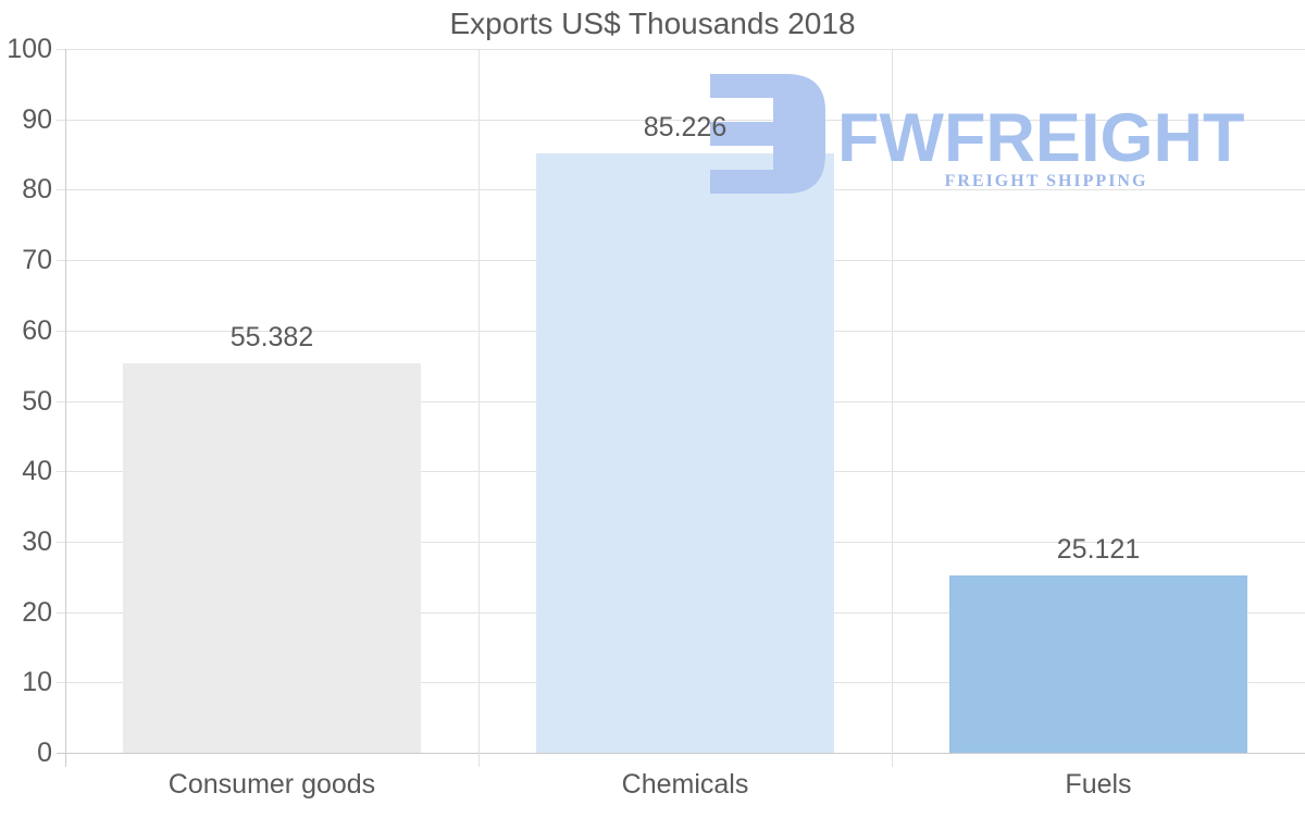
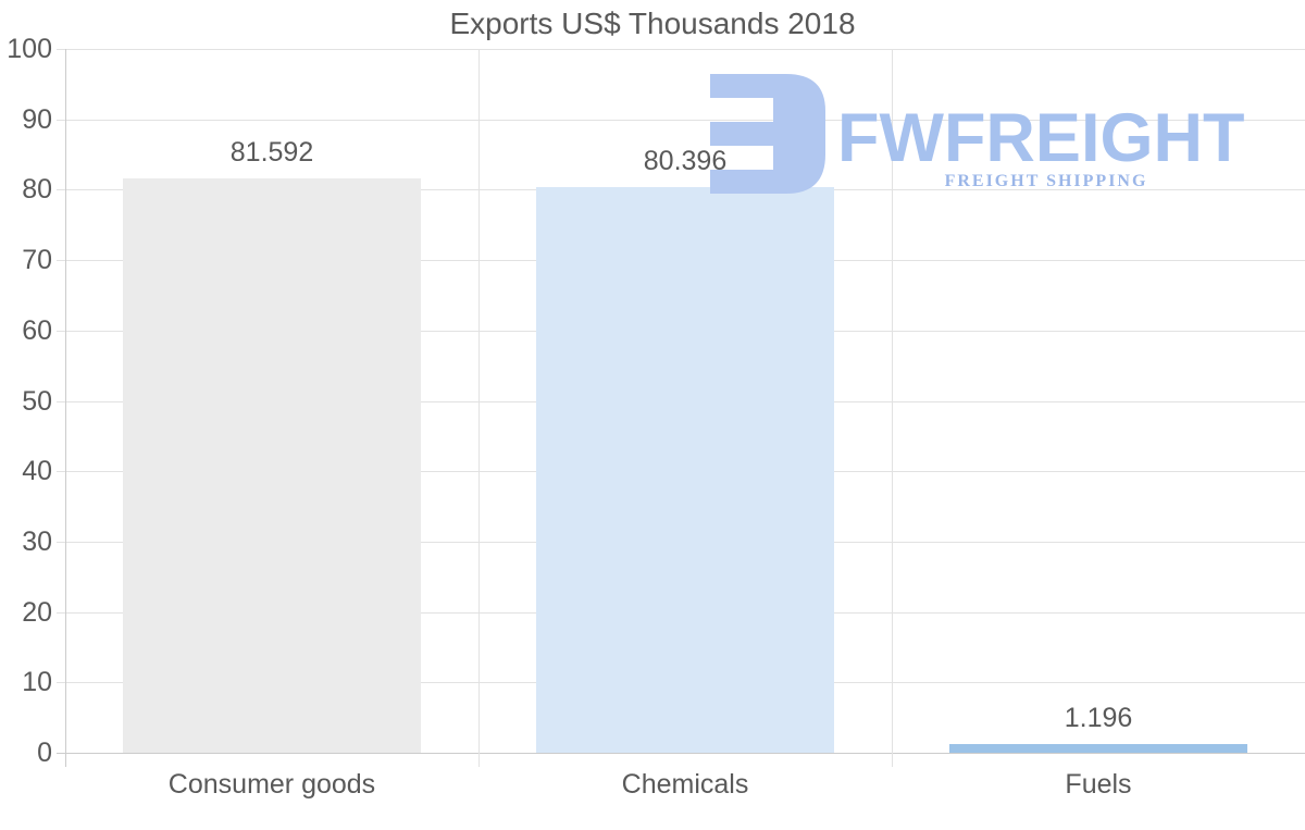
Consumer goods: 55.382 -> 81.592
Chemicals: 85.226 -> 80.396
Fuels: 25.121 -> 1.196
